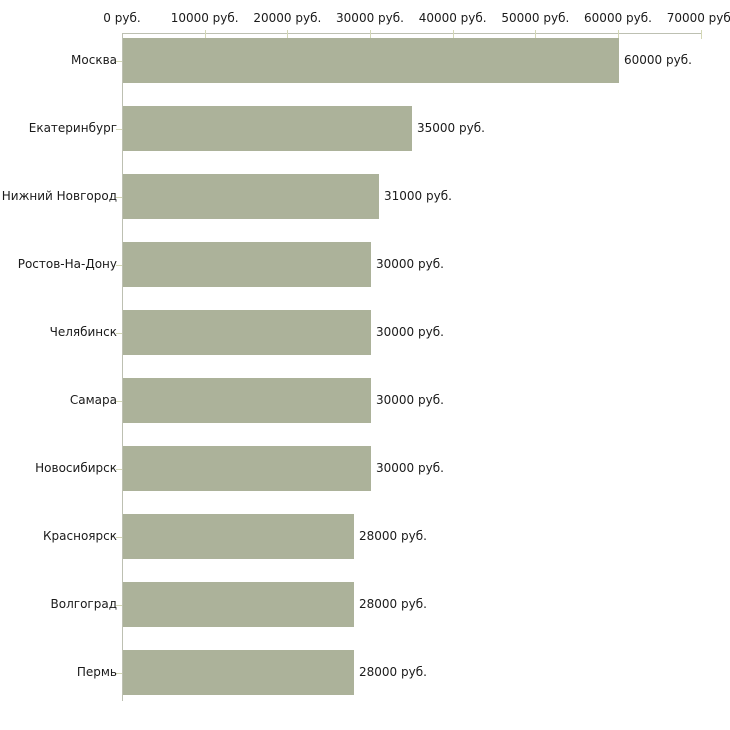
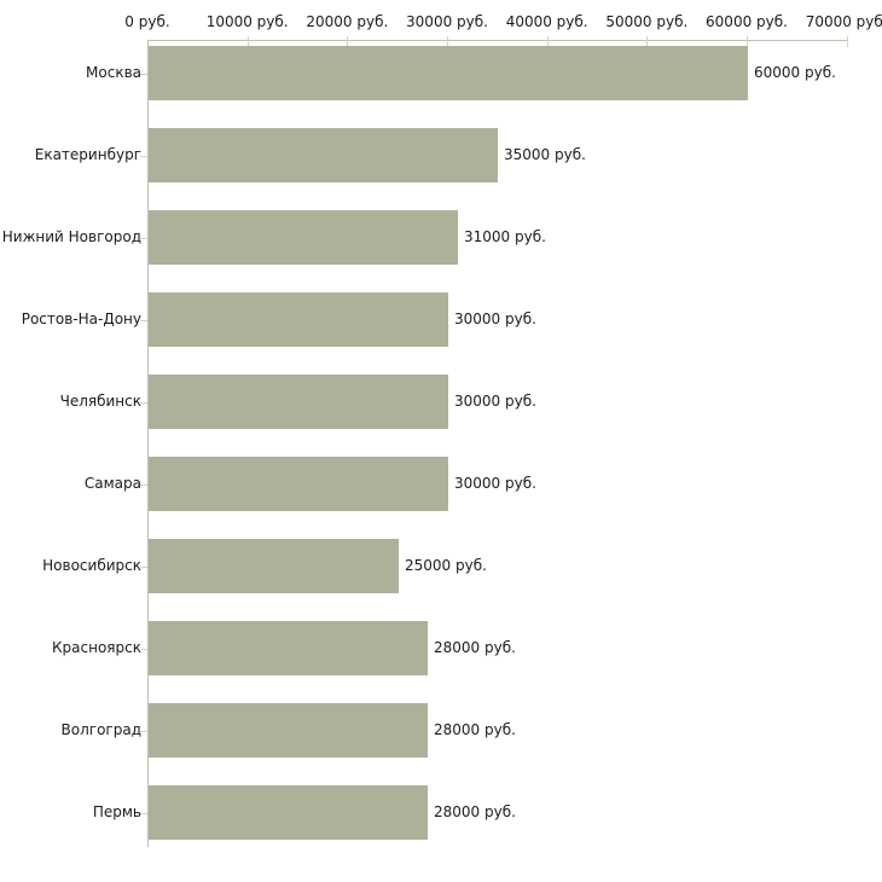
Новосибирск: 30000 -> 25000
